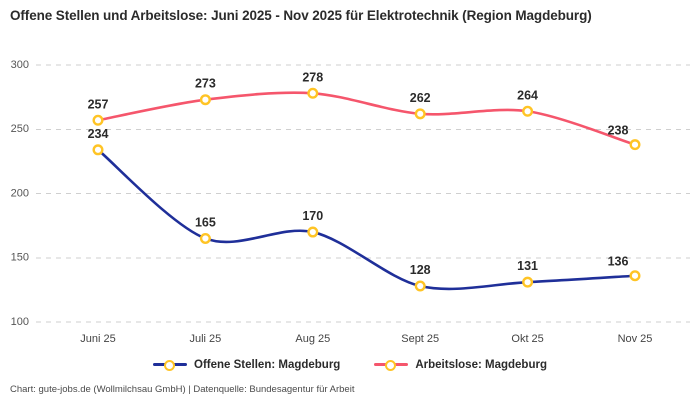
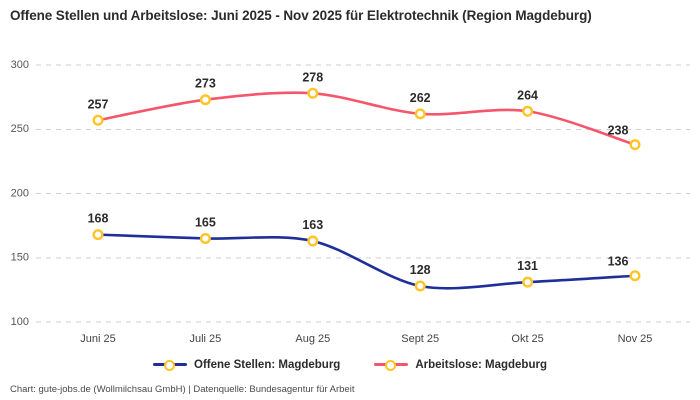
Offene Stellen: Magdeburg/Juni 25: 234 -> 168
Offene Stellen: Magdeburg/Aug 25: 170 -> 163
